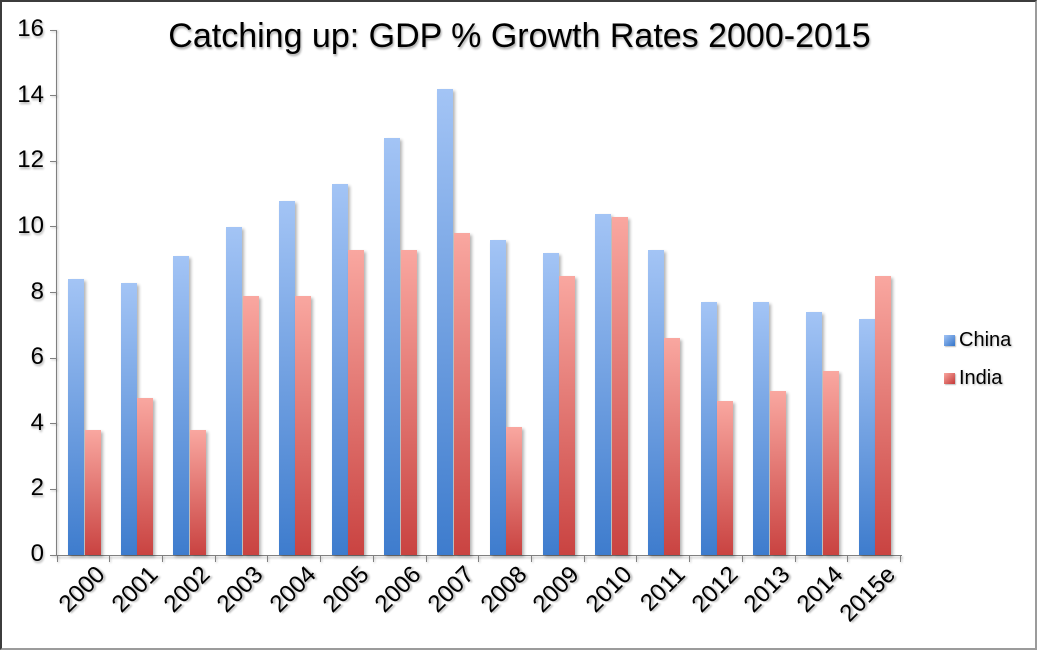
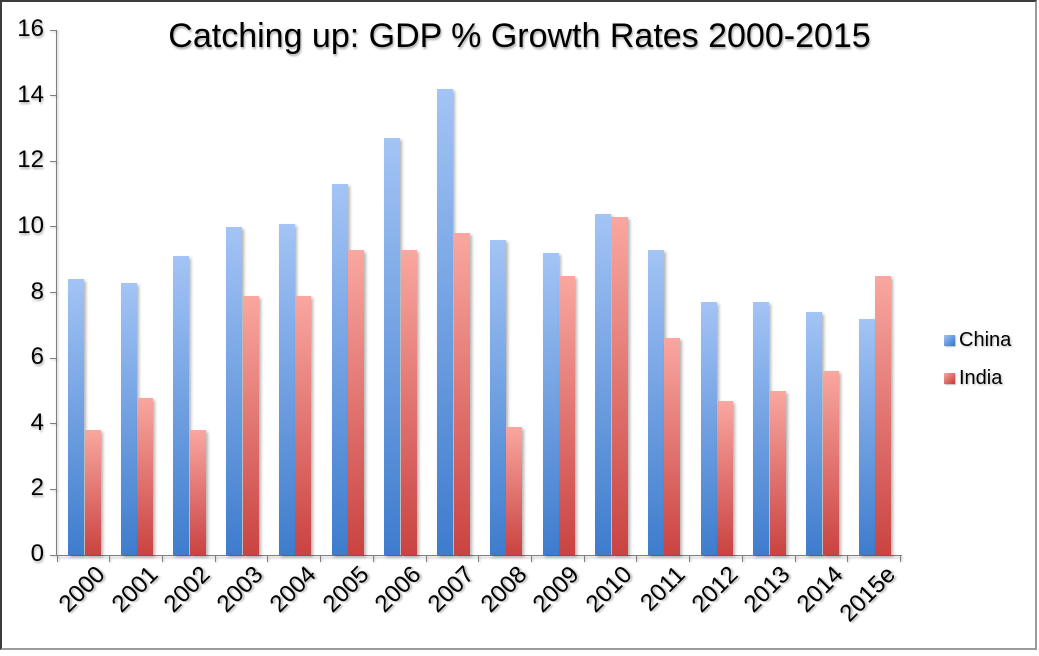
China/2004: 10.8 -> 10.1
